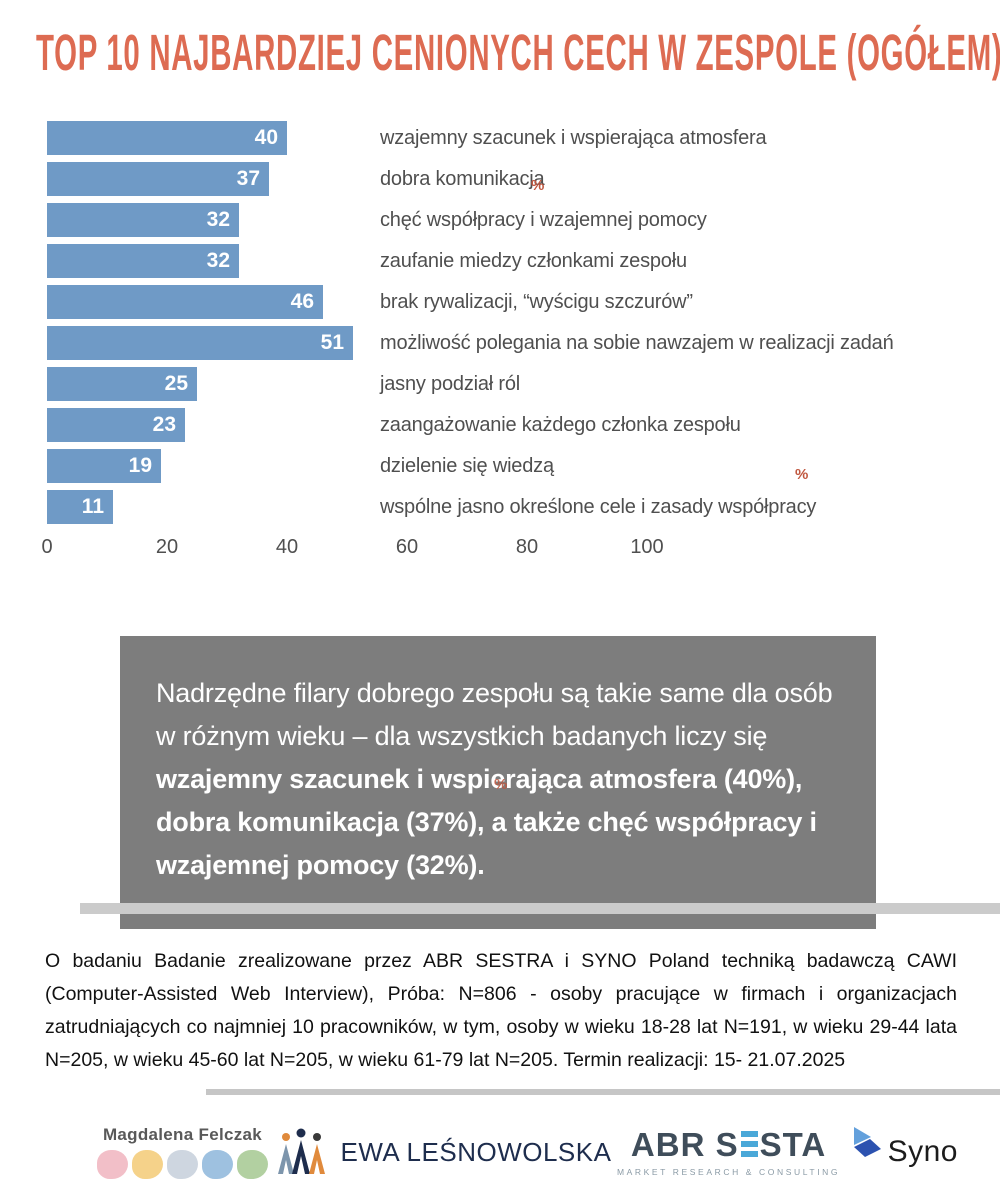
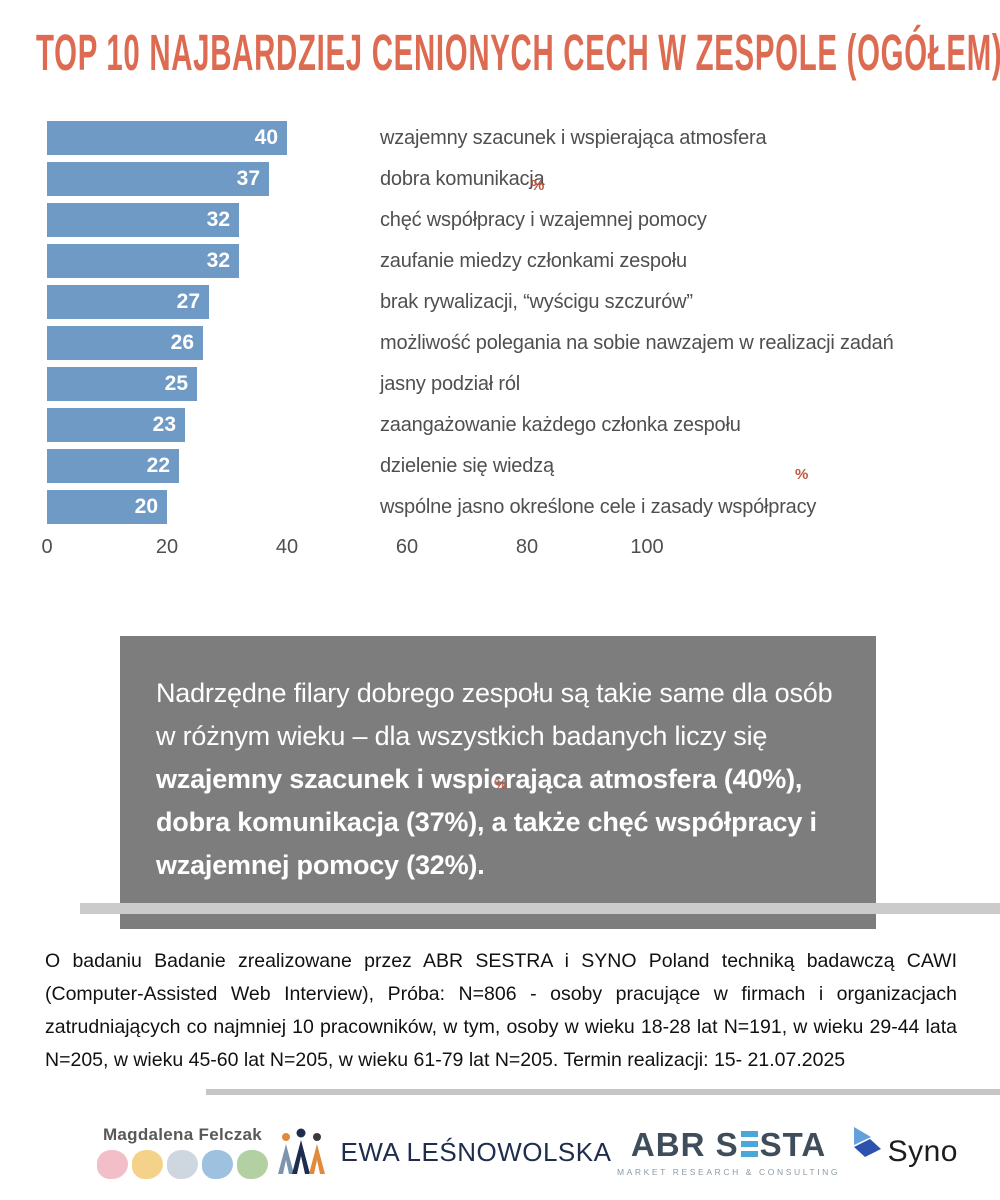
brak rywalizacji, “wyścigu szczurów”: 46 -> 27
możliwość polegania na sobie nawzajem w realizacji zadań: 51 -> 26
dzielenie się wiedzą: 19 -> 22
wspólne jasno określone cele i zasady współpracy: 11 -> 20
